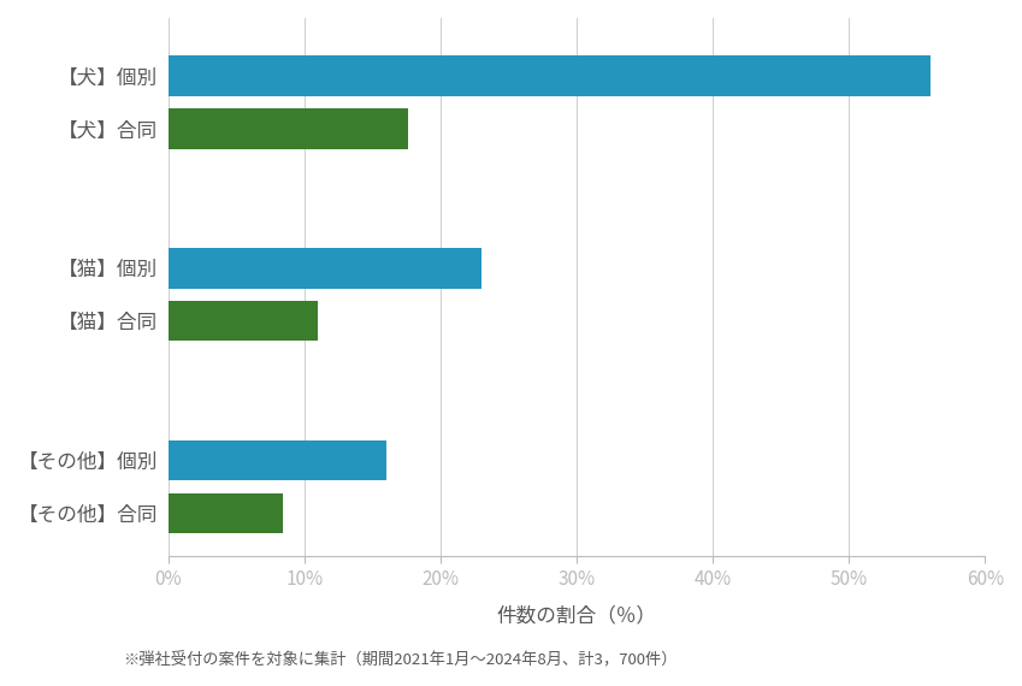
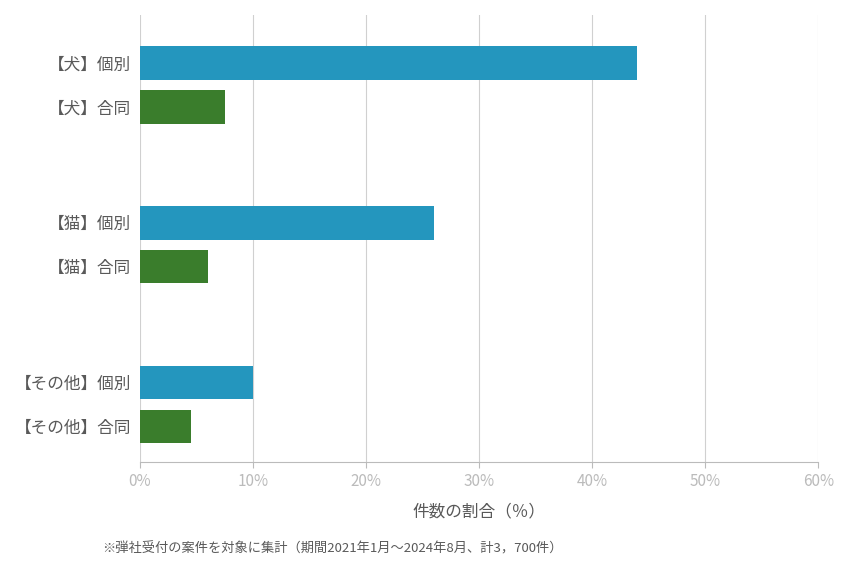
【犬】個別: 56.0% -> 44.0%
【犬】合同: 17.6% -> 7.5%
【猫】個別: 23.0% -> 26.0%
【猫】合同: 11.0% -> 6.0%
【その他】個別: 16.0% -> 10.0%
【その他】合同: 8.4% -> 4.5%
